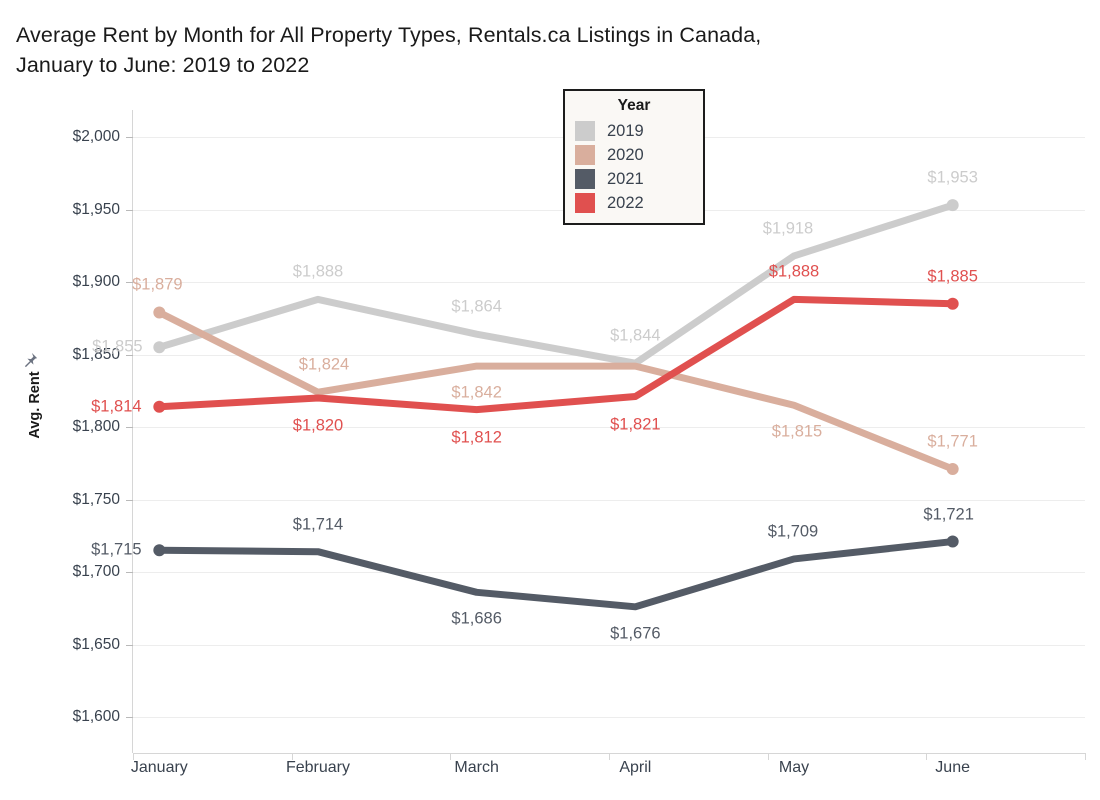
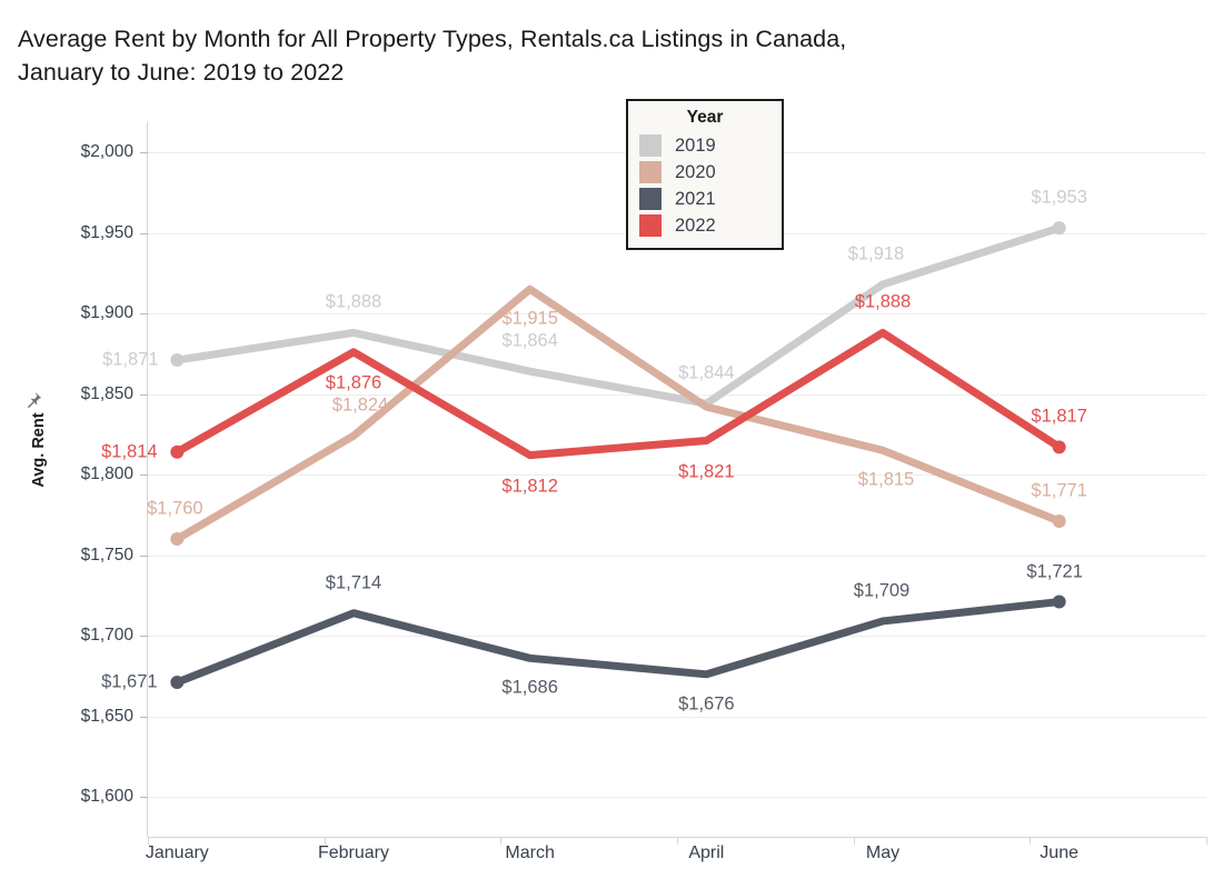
2019/January: $1,855 -> $1,871
2020/January: $1,879 -> $1,760
2021/January: $1,715 -> $1,671
2022/February: $1,820 -> $1,876
2020/March: $1,842 -> $1,915
2022/June: $1,885 -> $1,817
